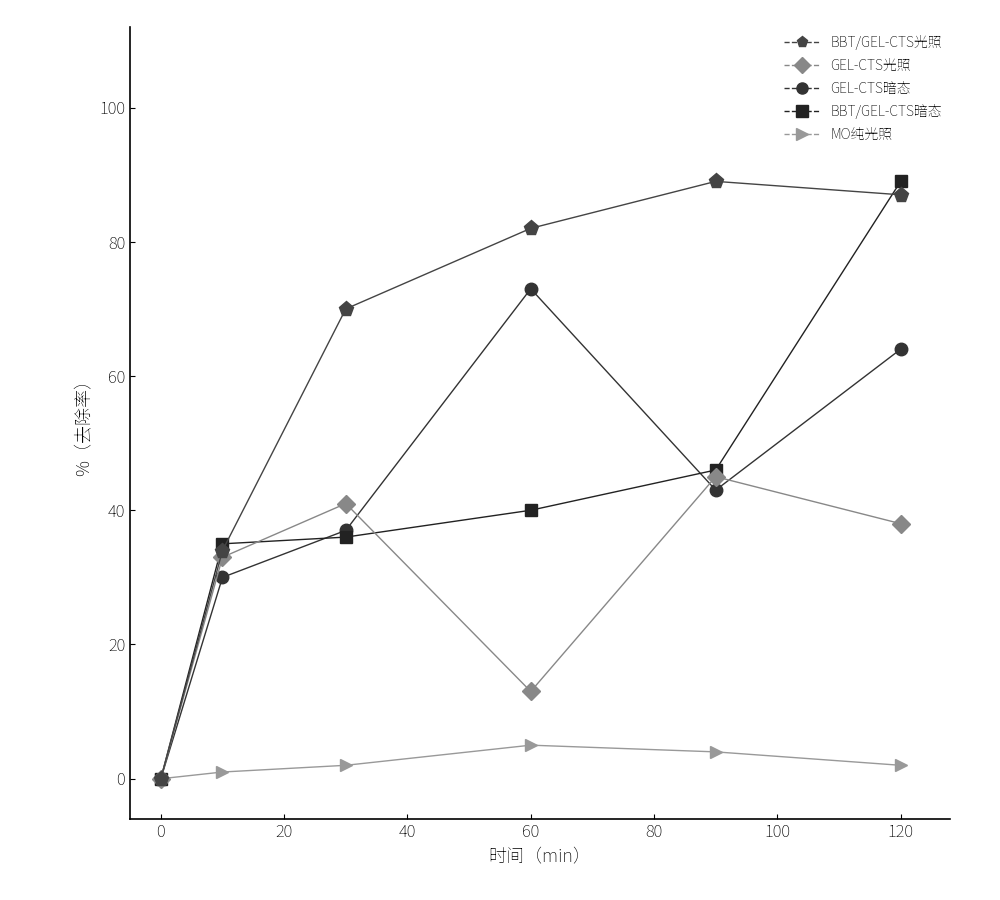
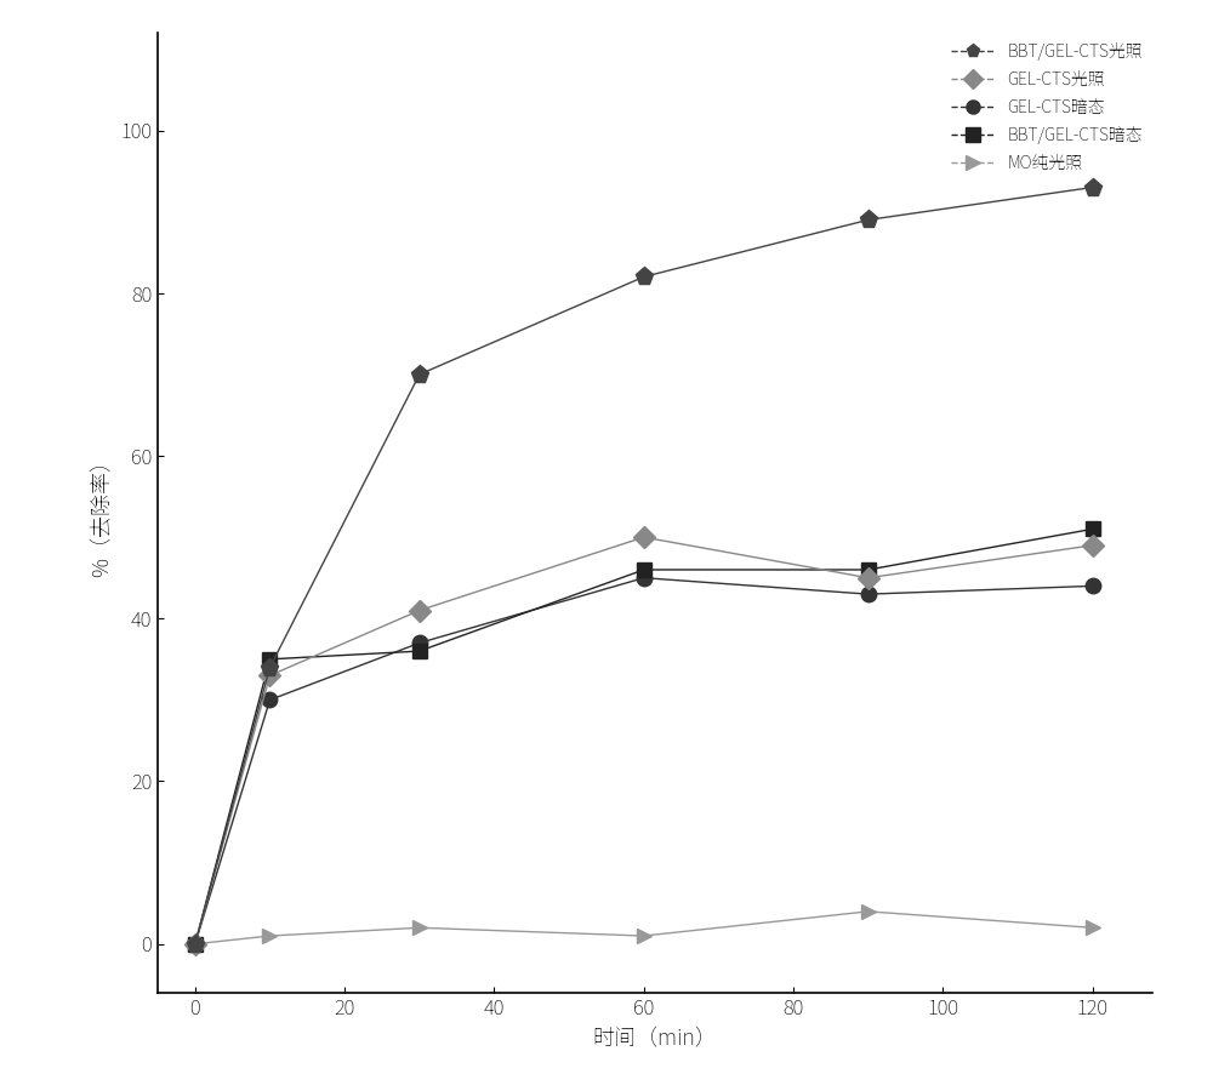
GEL-CTS光照/60: 13 -> 50
GEL-CTS暗态/60: 73 -> 45
BBT/GEL-CTS暗态/60: 40 -> 46
MO纯光照/60: 5 -> 1
BBT/GEL-CTS光照/120: 87 -> 93
GEL-CTS光照/120: 38 -> 49
GEL-CTS暗态/120: 64 -> 44
BBT/GEL-CTS暗态/120: 89 -> 51
